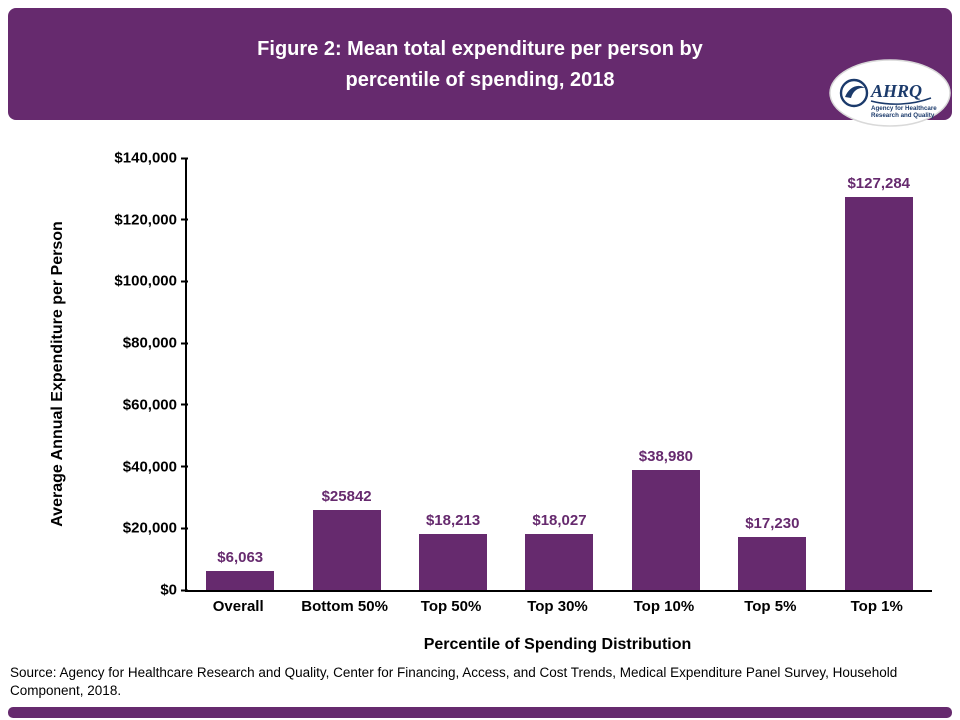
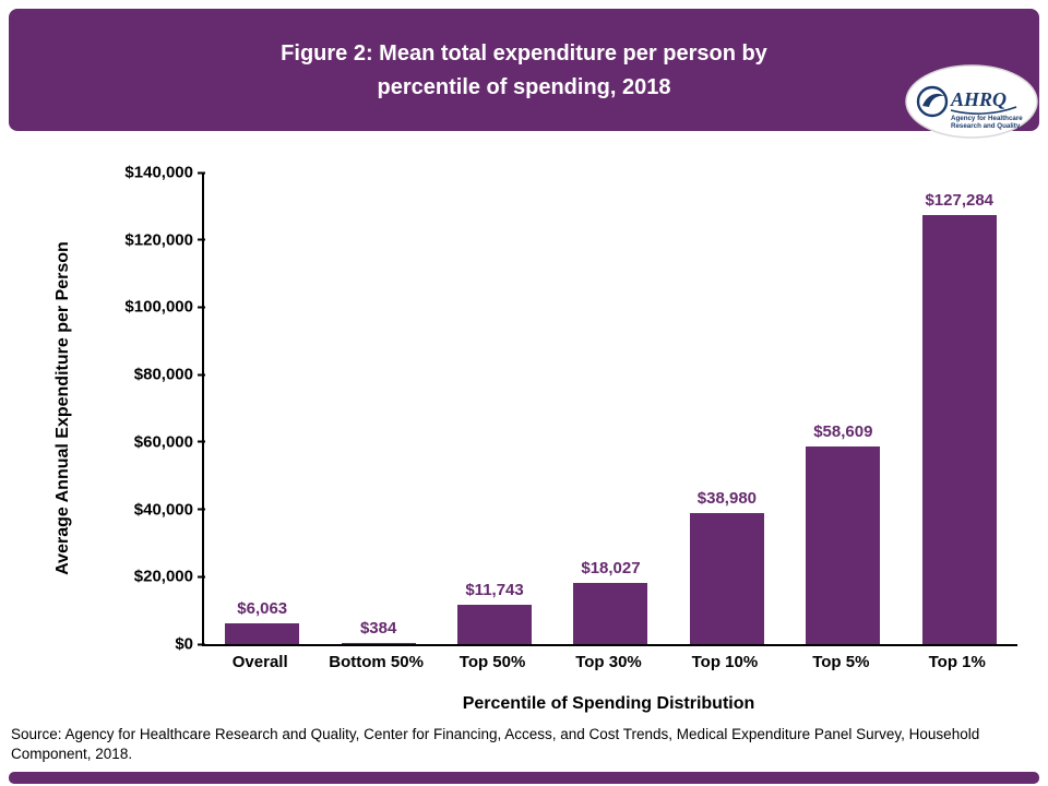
Bottom 50%: $25842 -> $384
Top 50%: $18,213 -> $11,743
Top 5%: $17,230 -> $58,609
